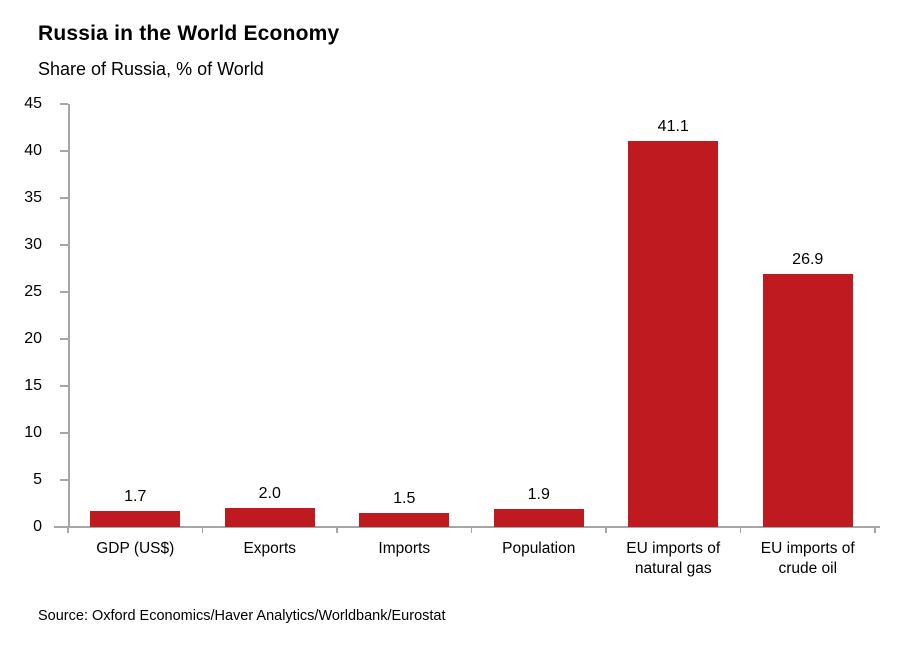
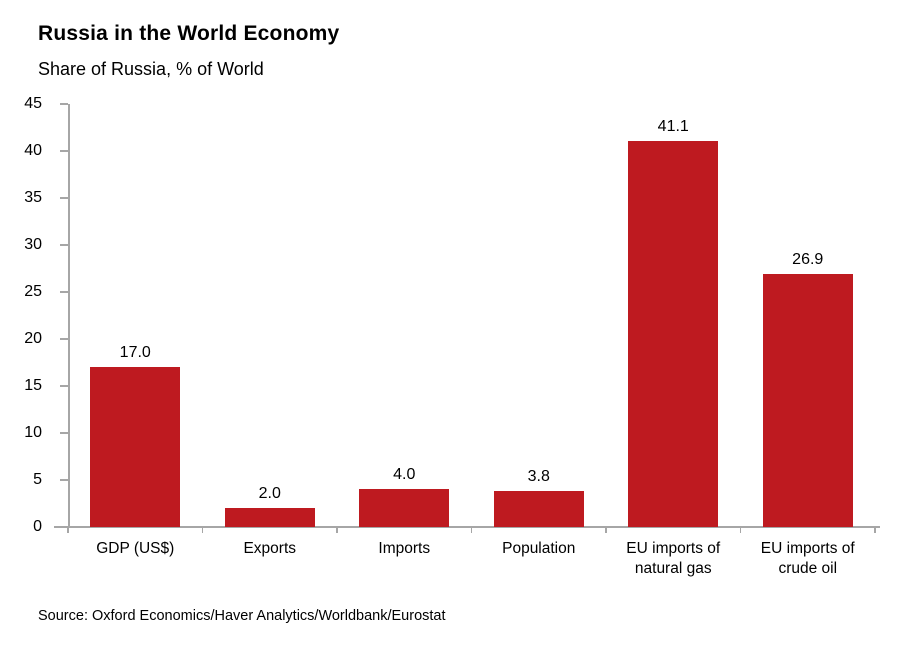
GDP (US$): 1.7 -> 17.0
Imports: 1.5 -> 4.0
Population: 1.9 -> 3.8
